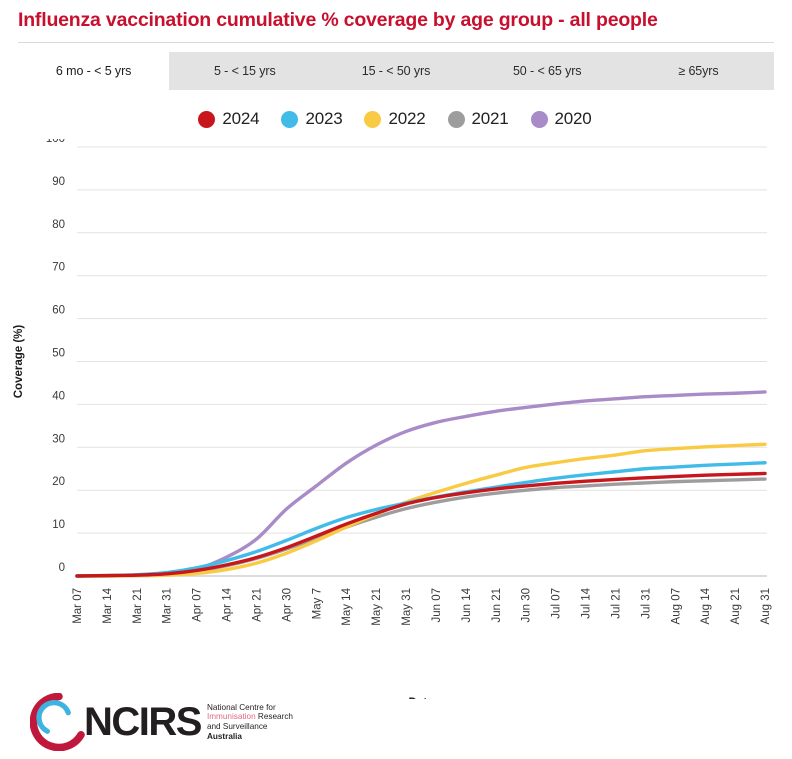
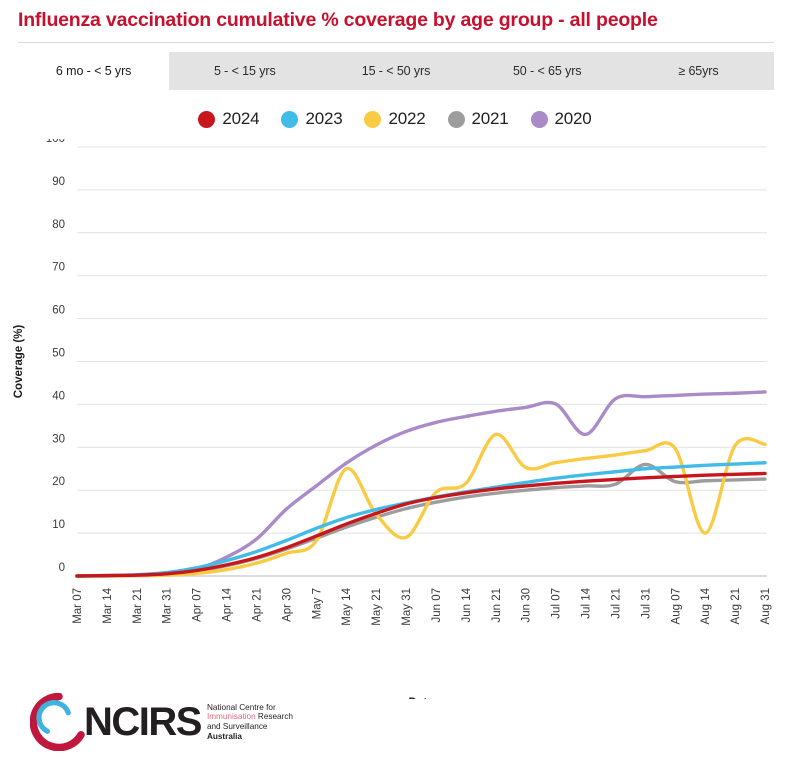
2022/May 14: 11 -> 25
2022/May 31: 17 -> 9
2022/Jun 21: 24 -> 33
2020/Jul 14: 41 -> 33
2021/Jul 31: 22 -> 26
2022/Aug 14: 30 -> 10
